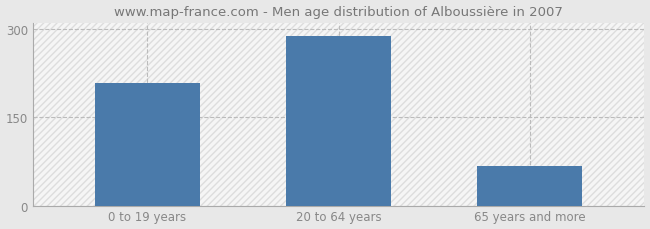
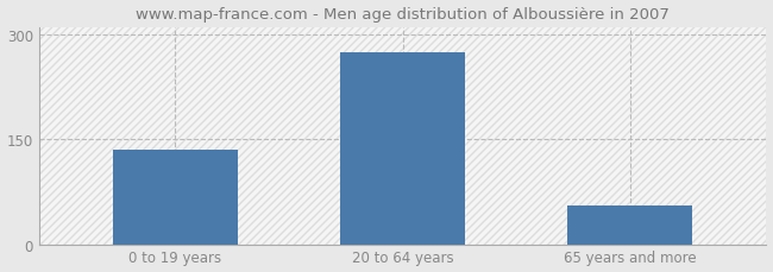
0 to 19 years: 208 -> 135
20 to 64 years: 288 -> 275
65 years and more: 68 -> 55
